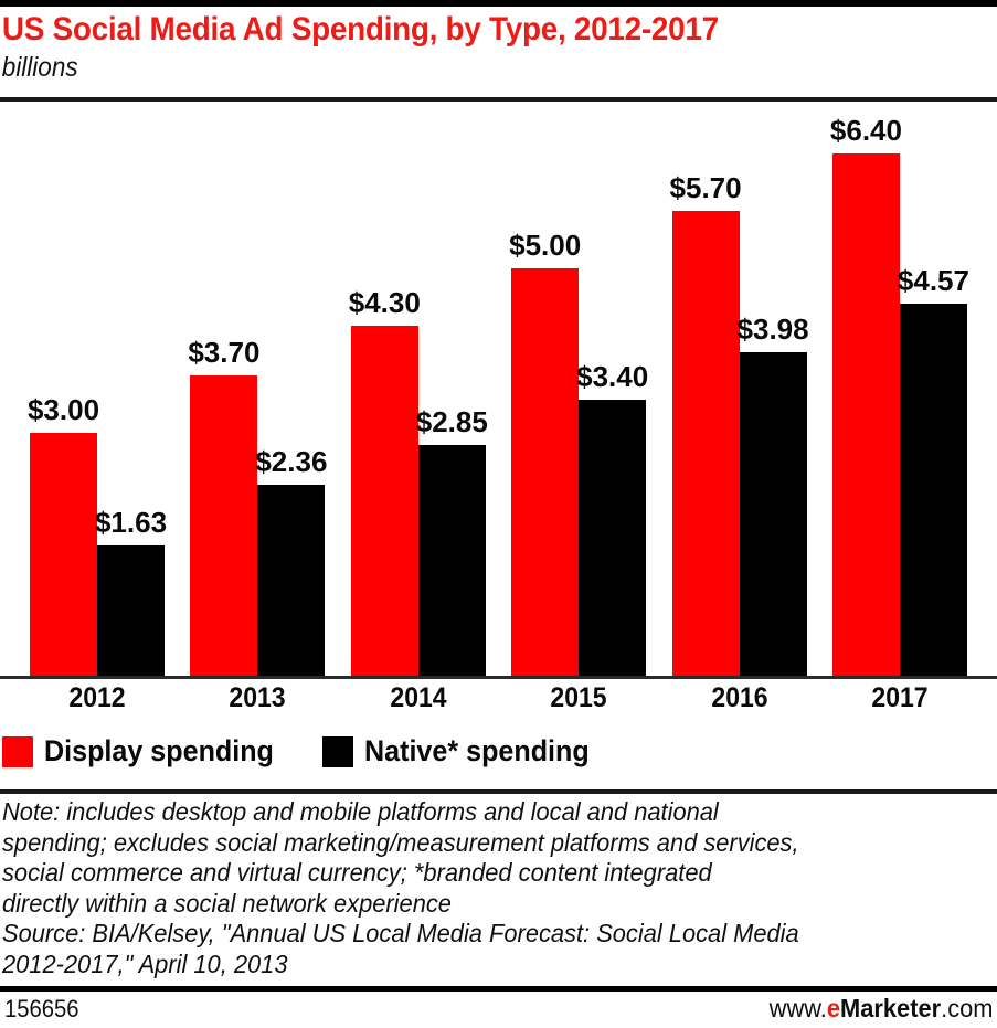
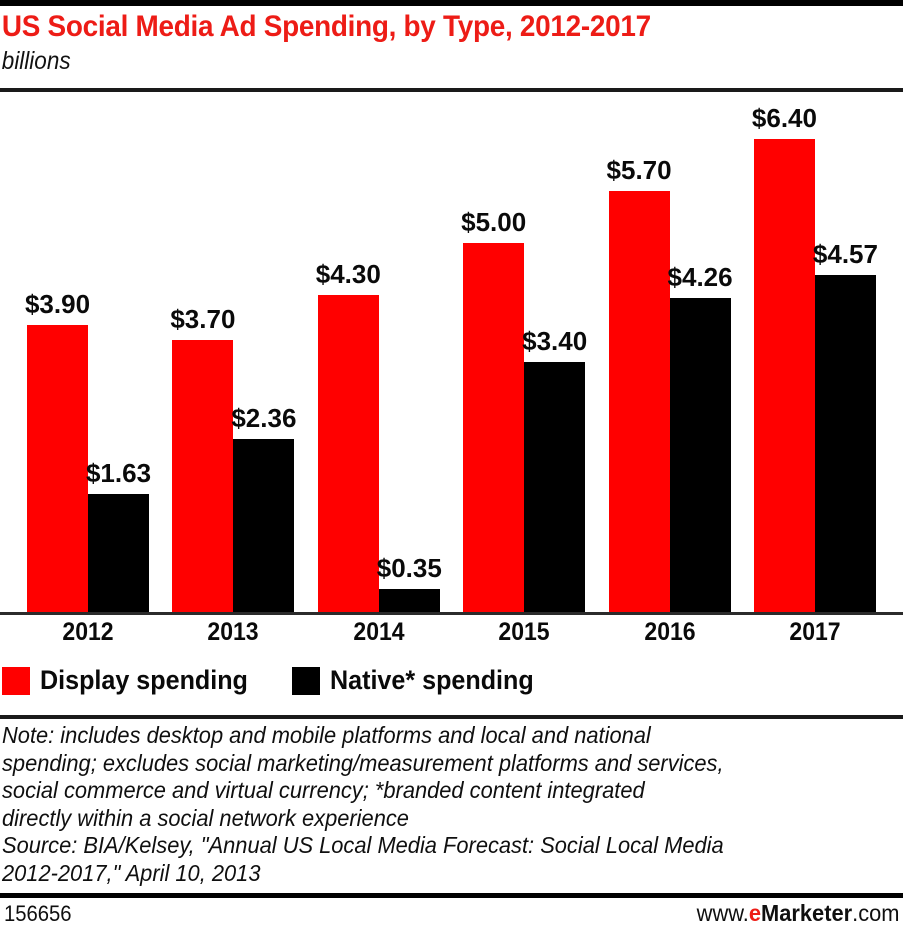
Display spending/2012: $3.00 -> $3.90
Native* spending/2014: $2.85 -> $0.35
Native* spending/2016: $3.98 -> $4.26
